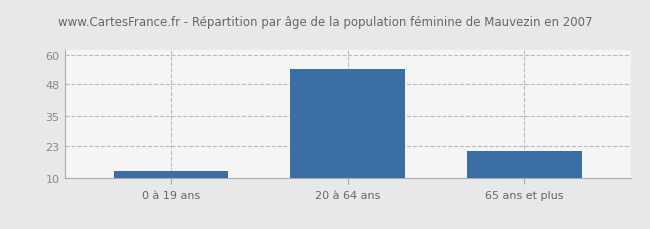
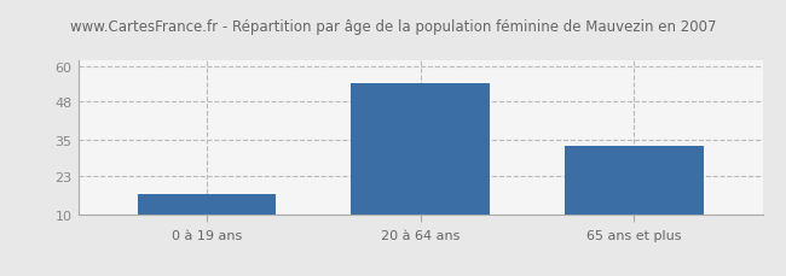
0 à 19 ans: 13 -> 17
65 ans et plus: 21 -> 33
